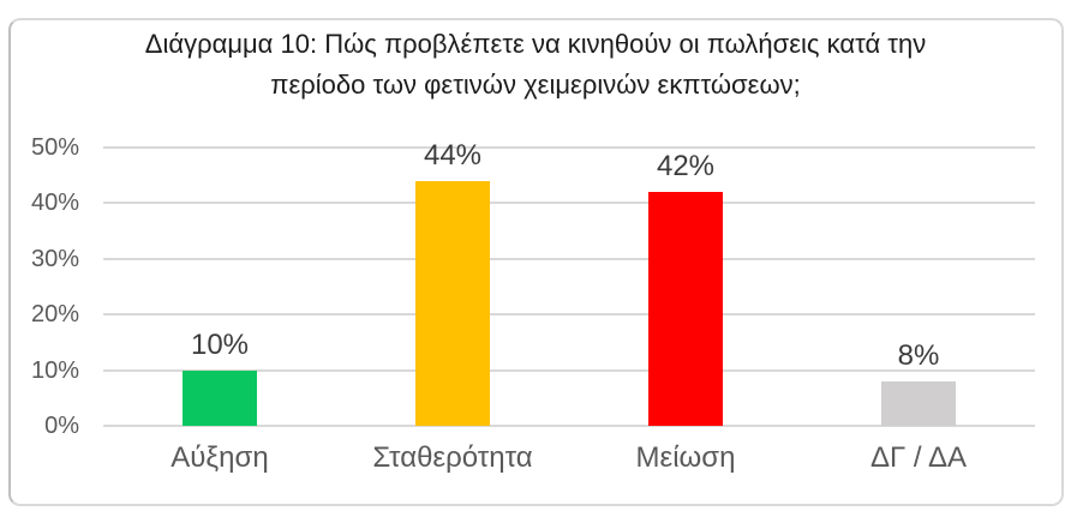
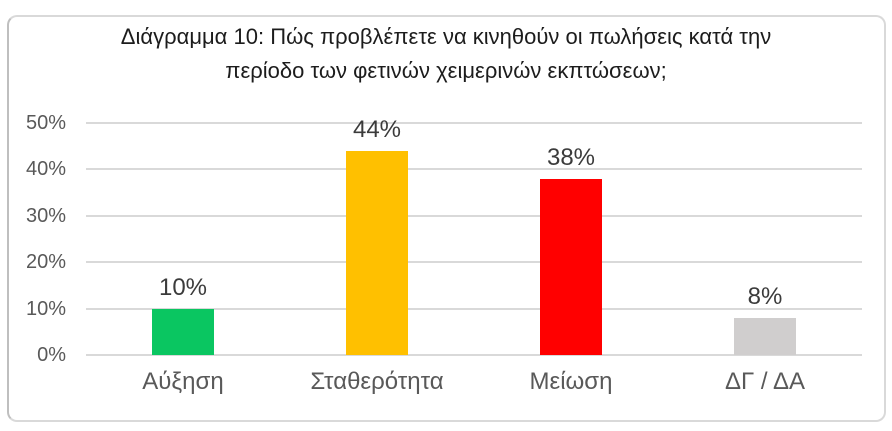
Μείωση: 42% -> 38%
